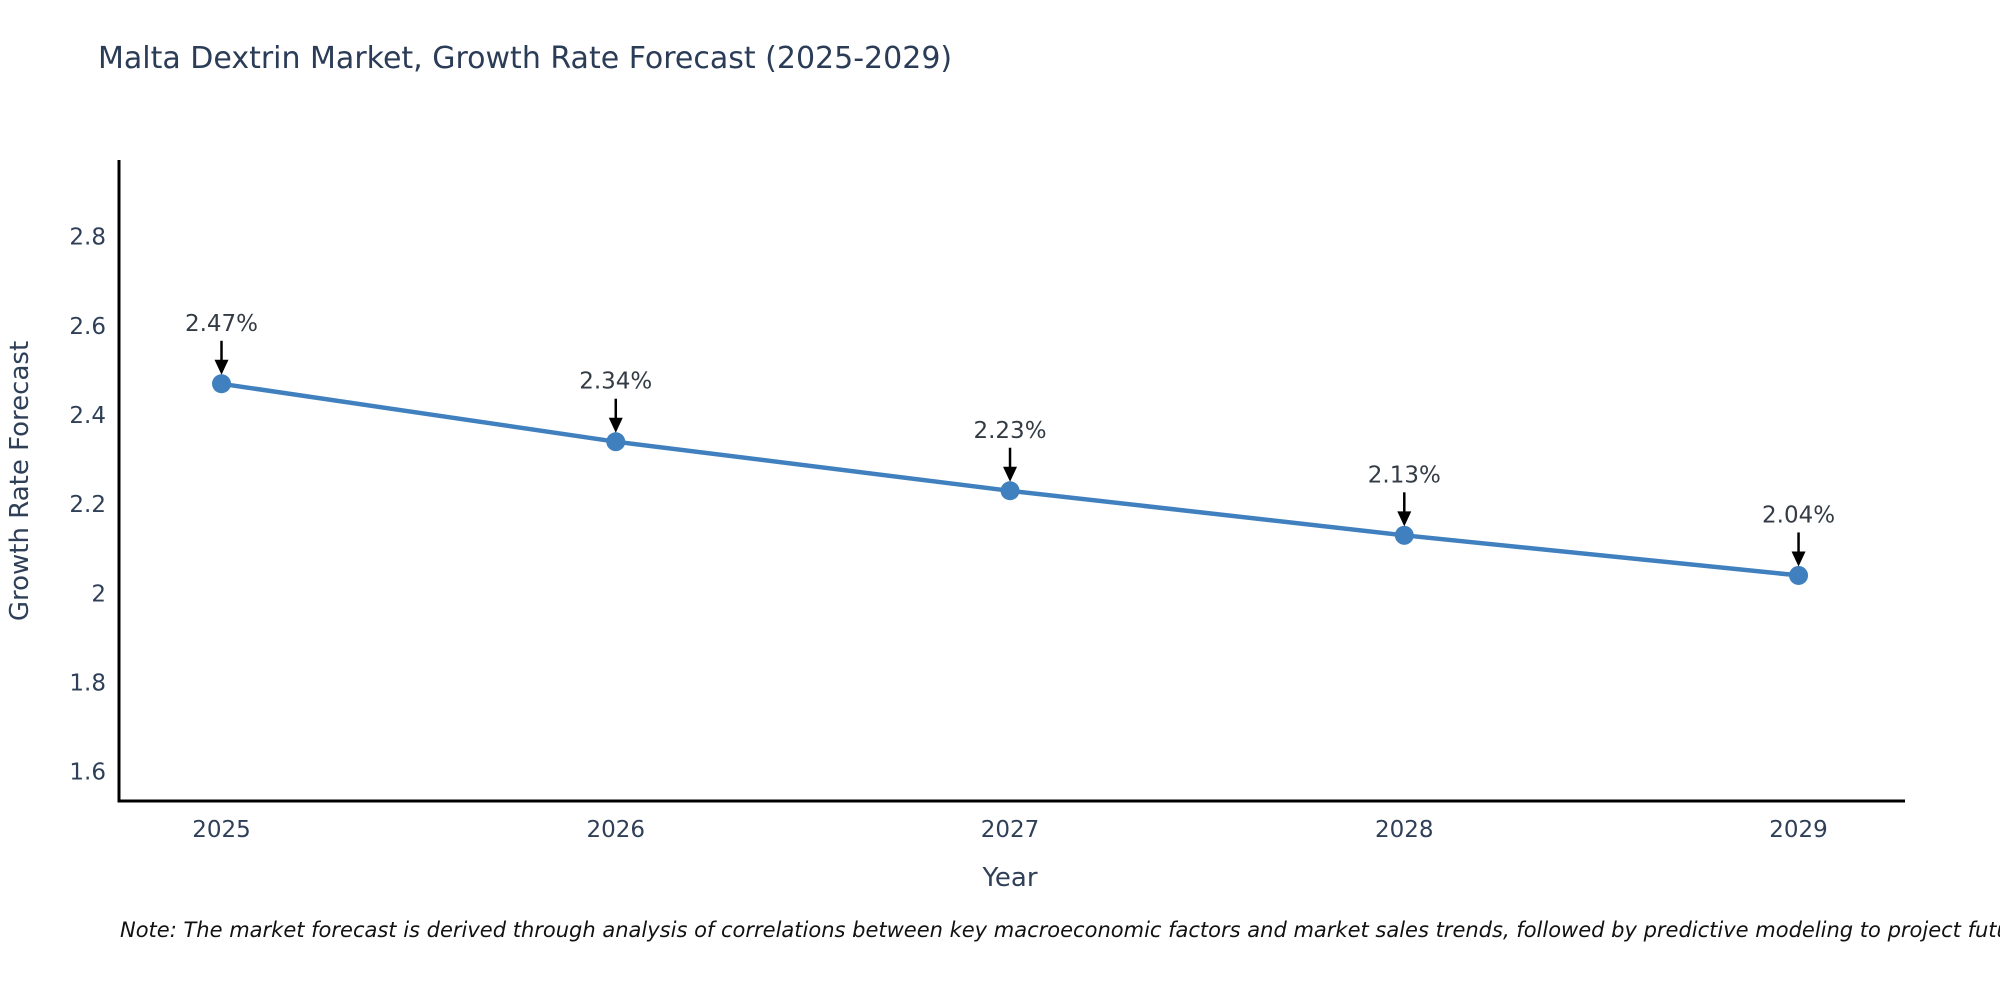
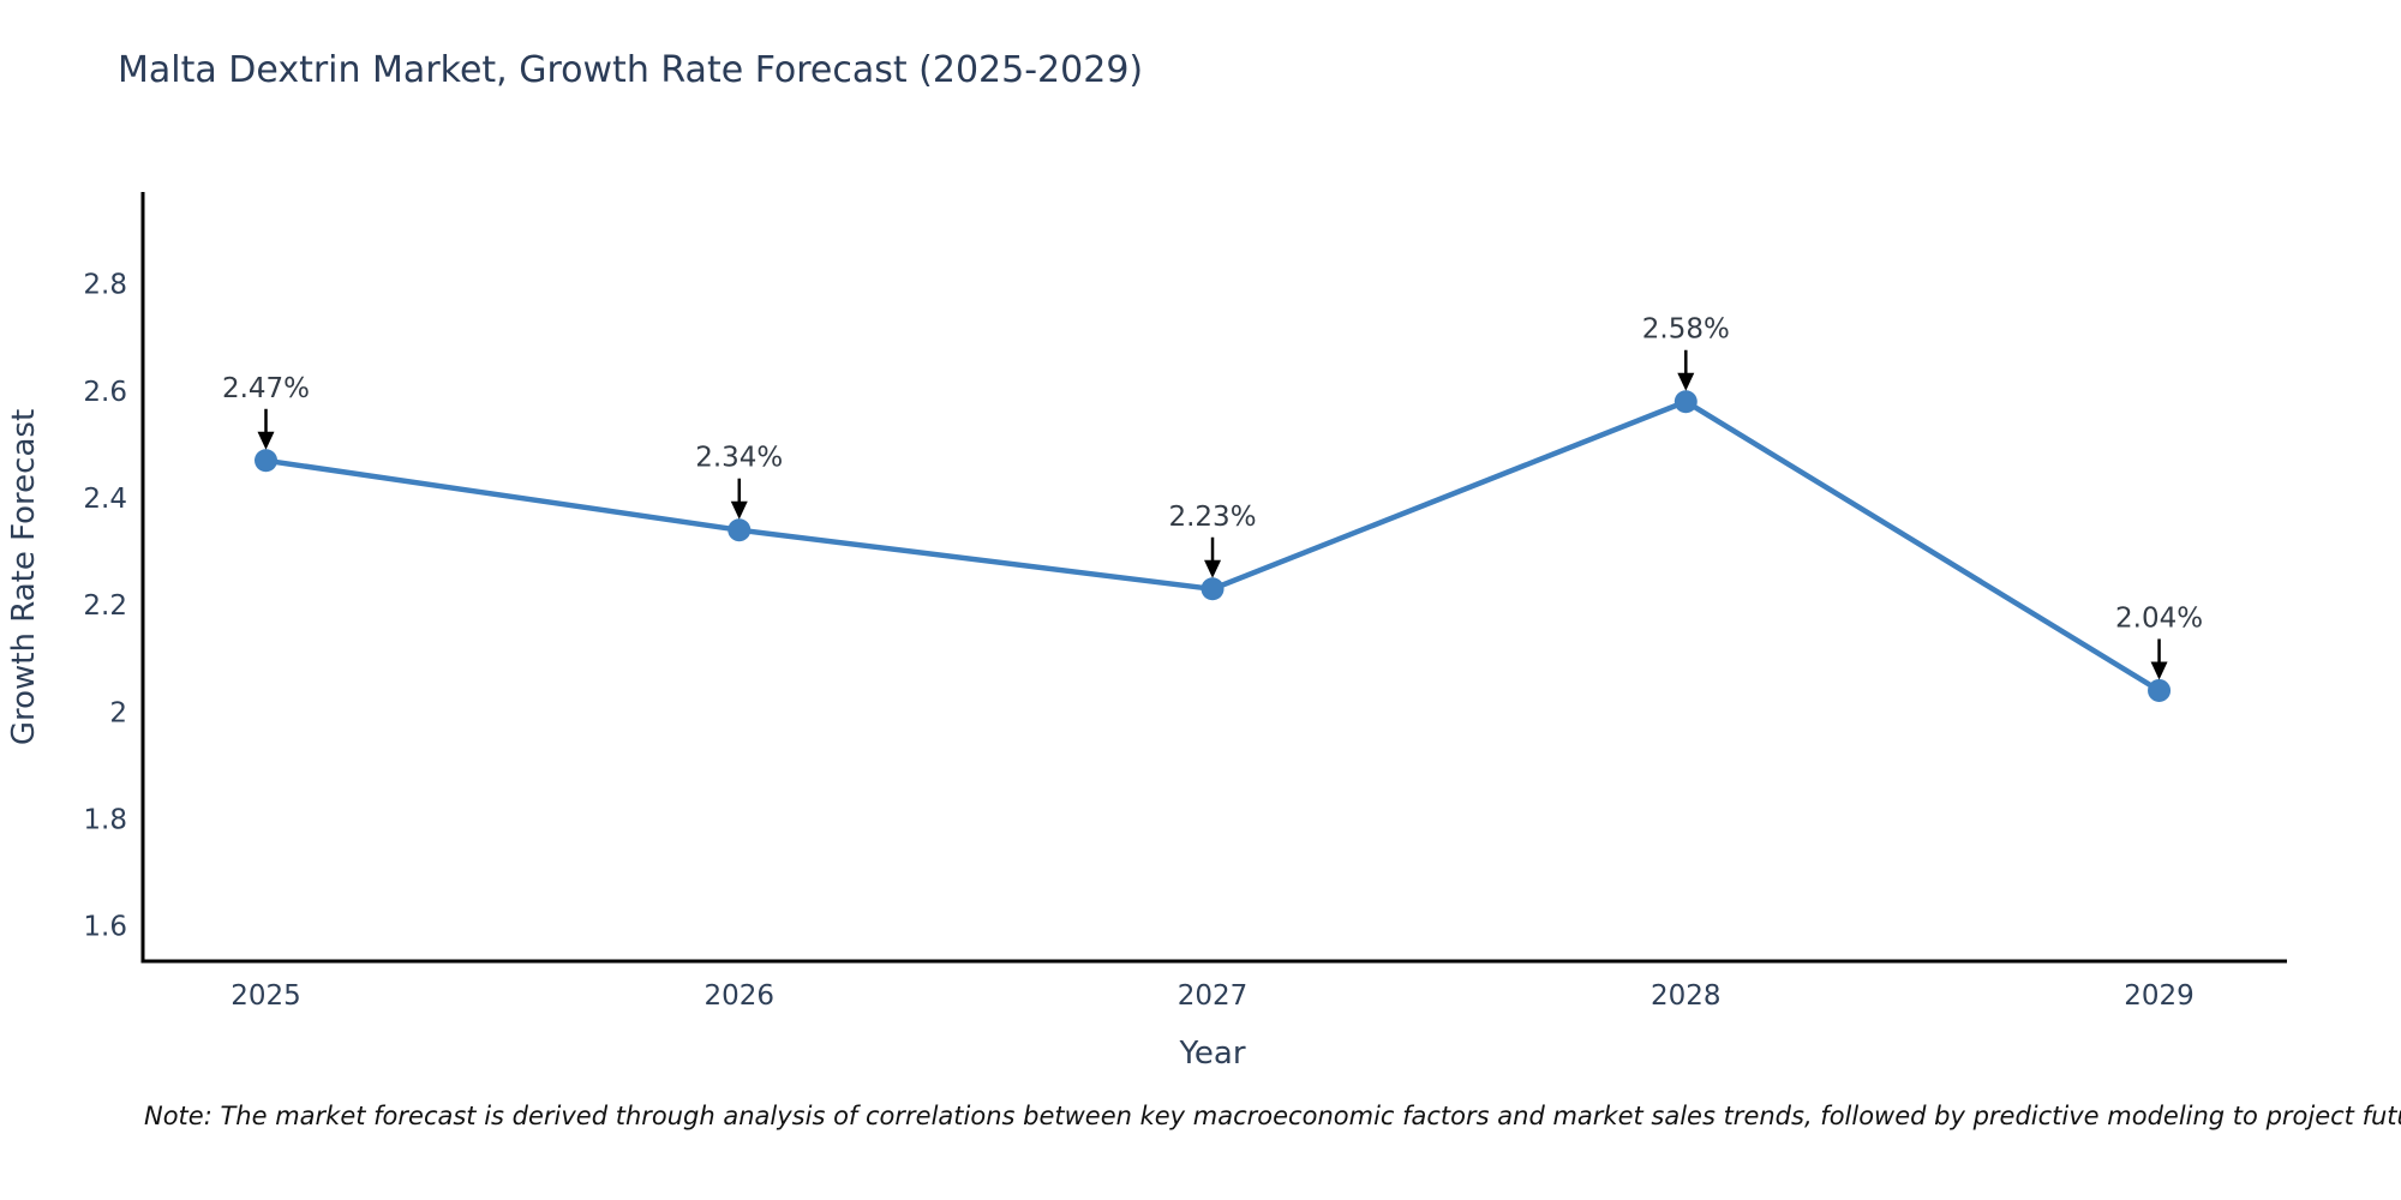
2028: 2.13% -> 2.58%
